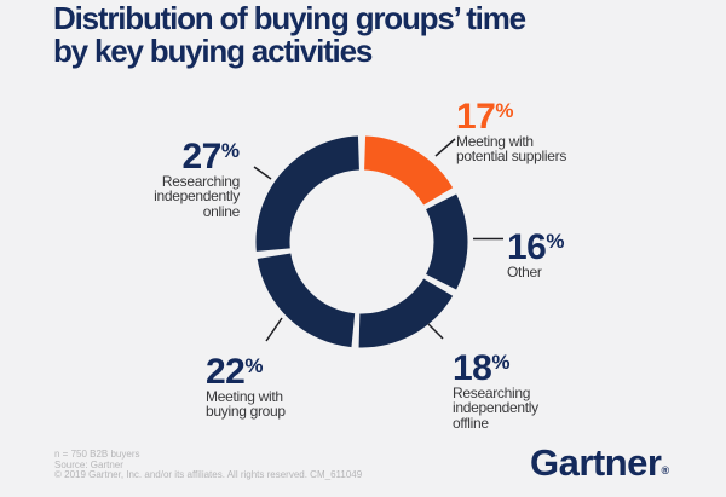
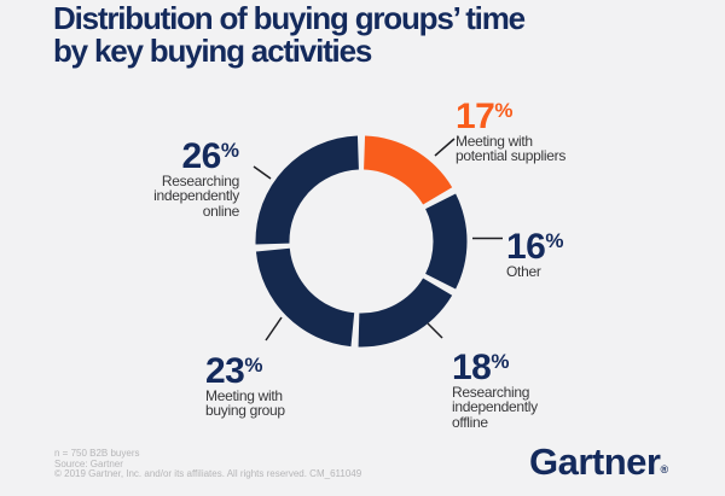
Meeting with buying group: 22 -> 23
Researching independently online: 27 -> 26
